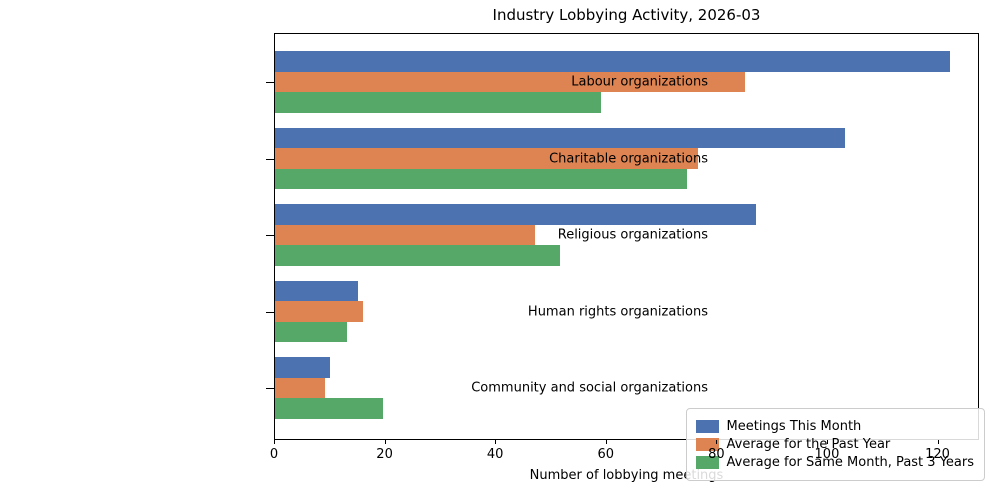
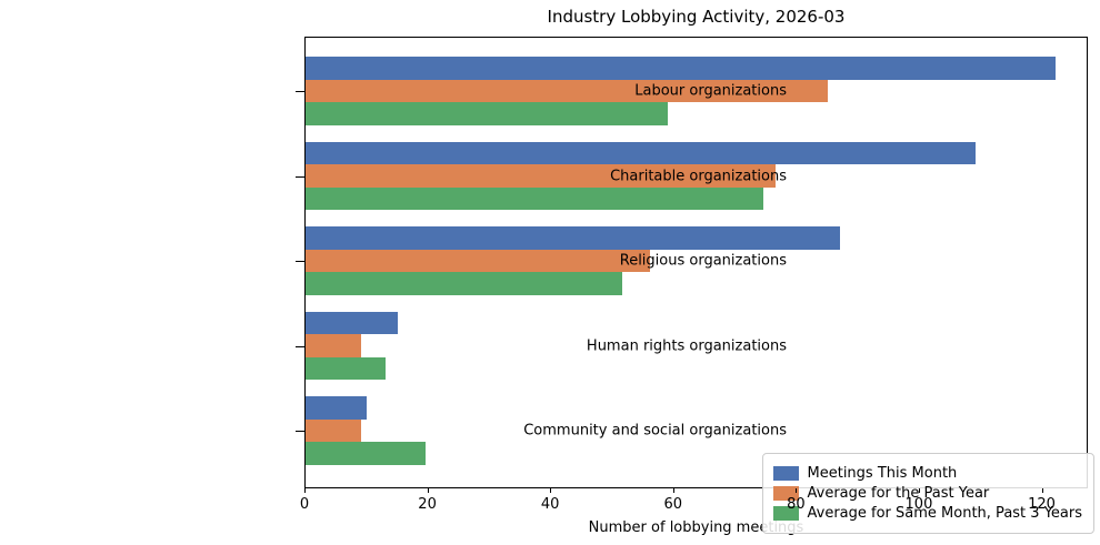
Meetings This Month/Charitable organizations: 103 -> 109
Average for the Past Year/Religious organizations: 47 -> 56
Average for the Past Year/Human rights organizations: 16 -> 9
